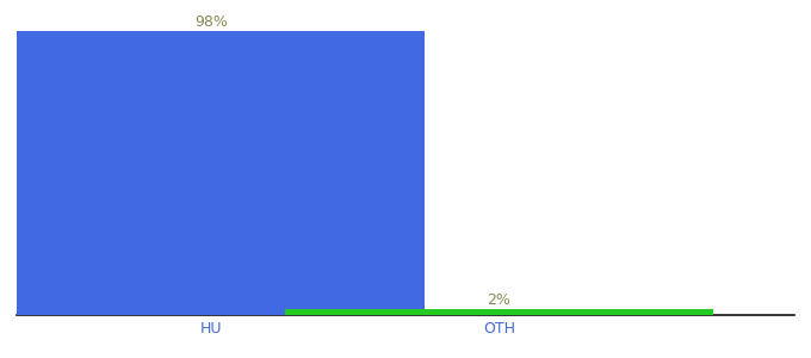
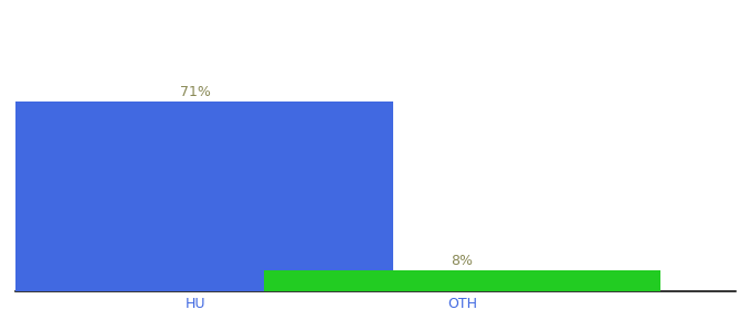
HU: 98% -> 71%
OTH: 2% -> 8%
